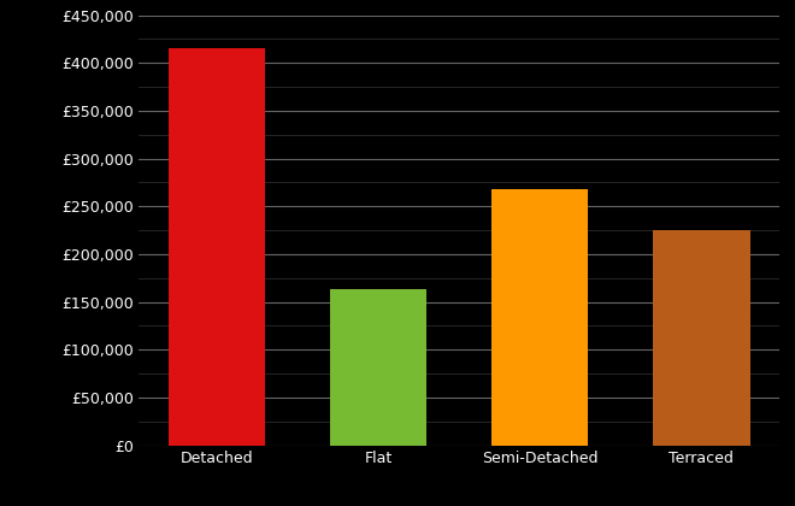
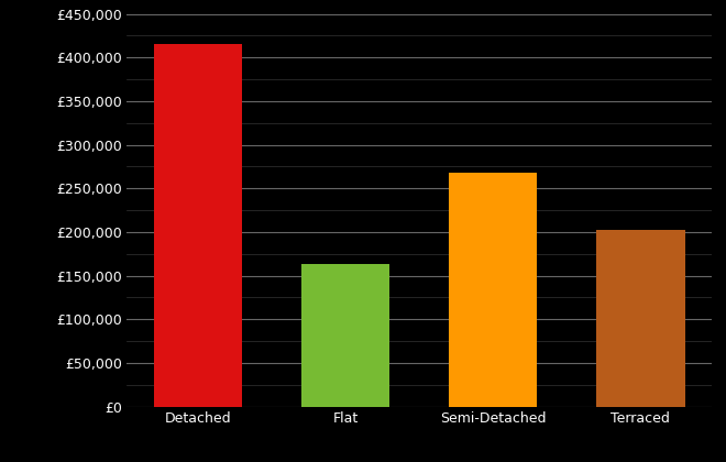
Terraced: £225,000 -> £202,000
